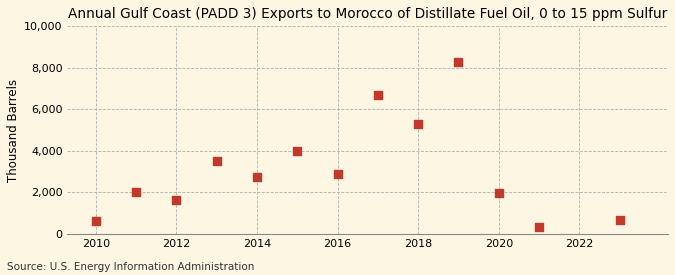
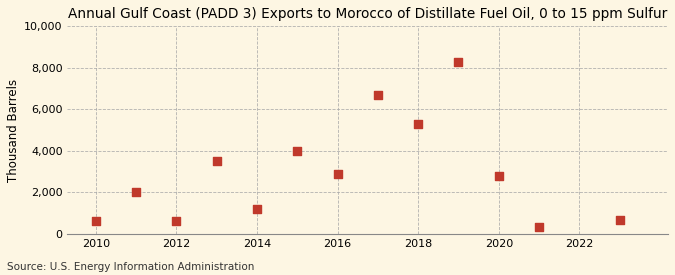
2012: 1,650 -> 600
2014: 2,750 -> 1,200
2020: 1,950 -> 2,800
